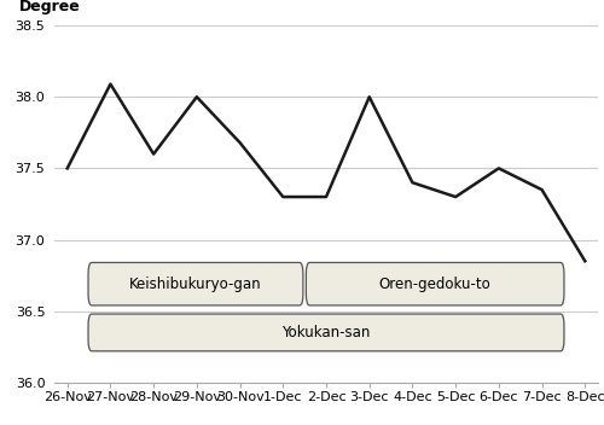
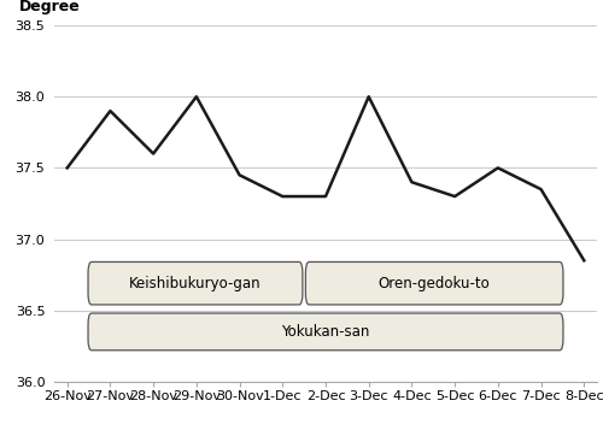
27-Nov: 38.09 -> 37.90
30-Nov: 37.68 -> 37.45
